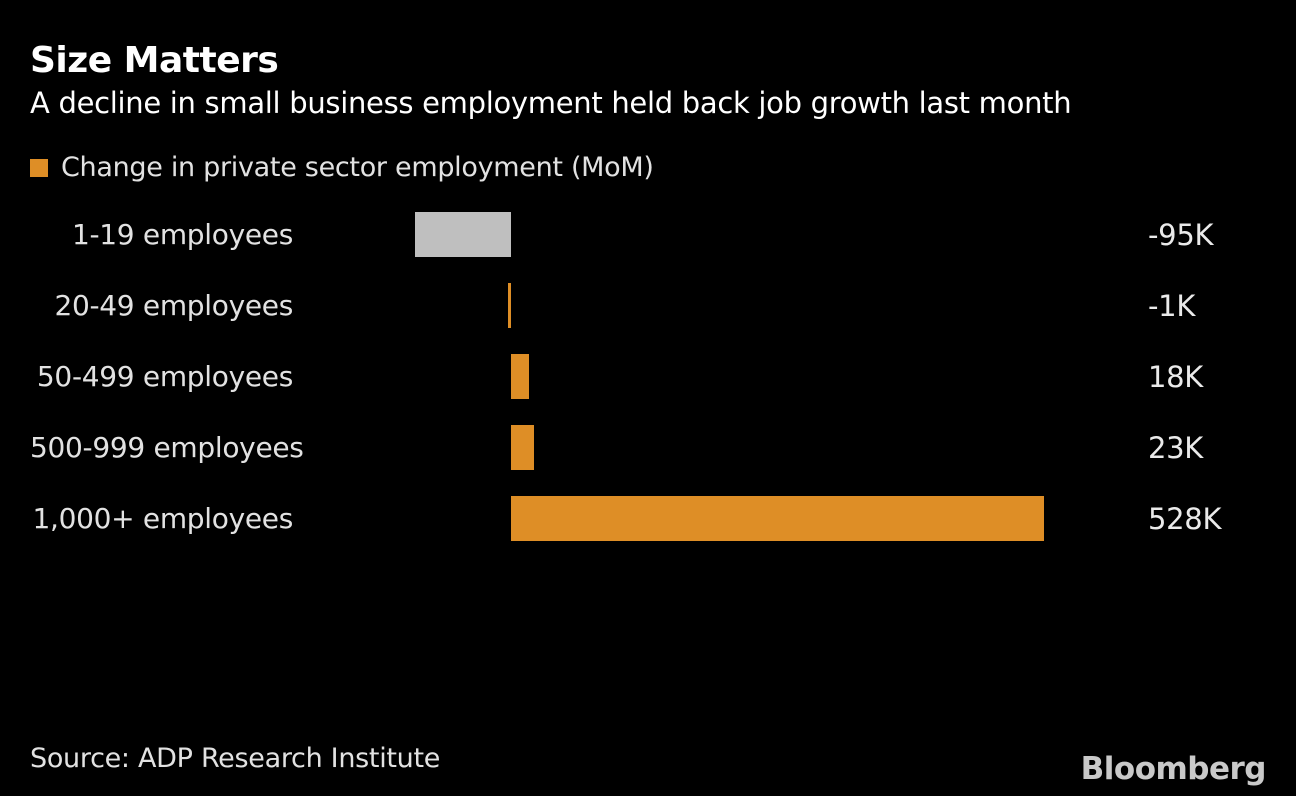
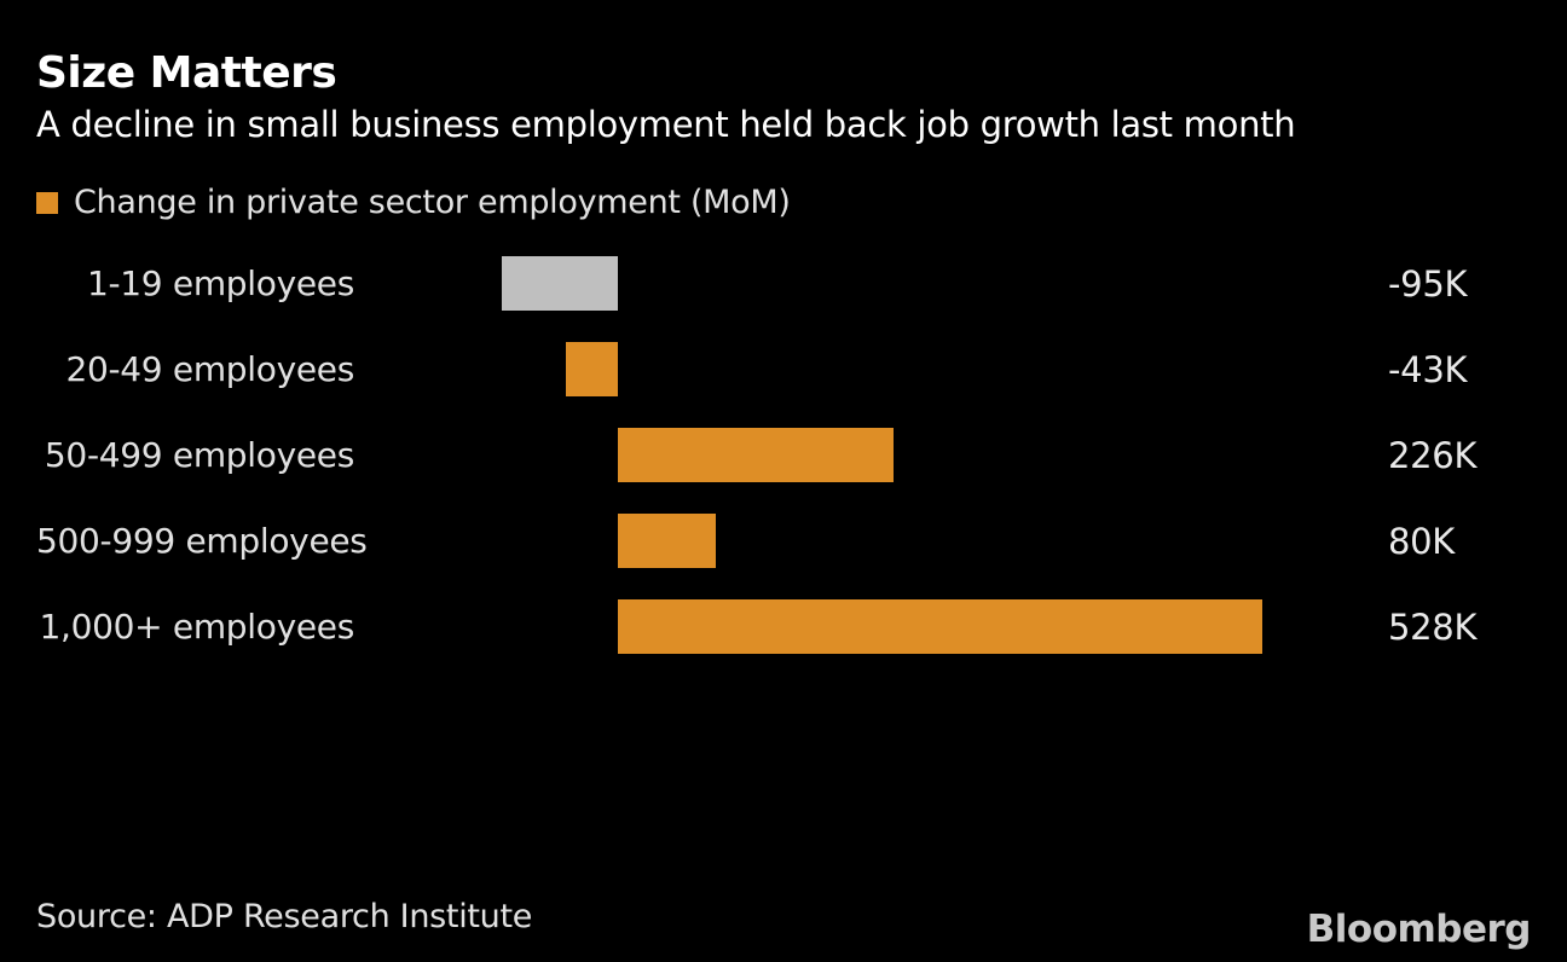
20-49 employees: -1K -> -43K
50-499 employees: 18K -> 226K
500-999 employees: 23K -> 80K
